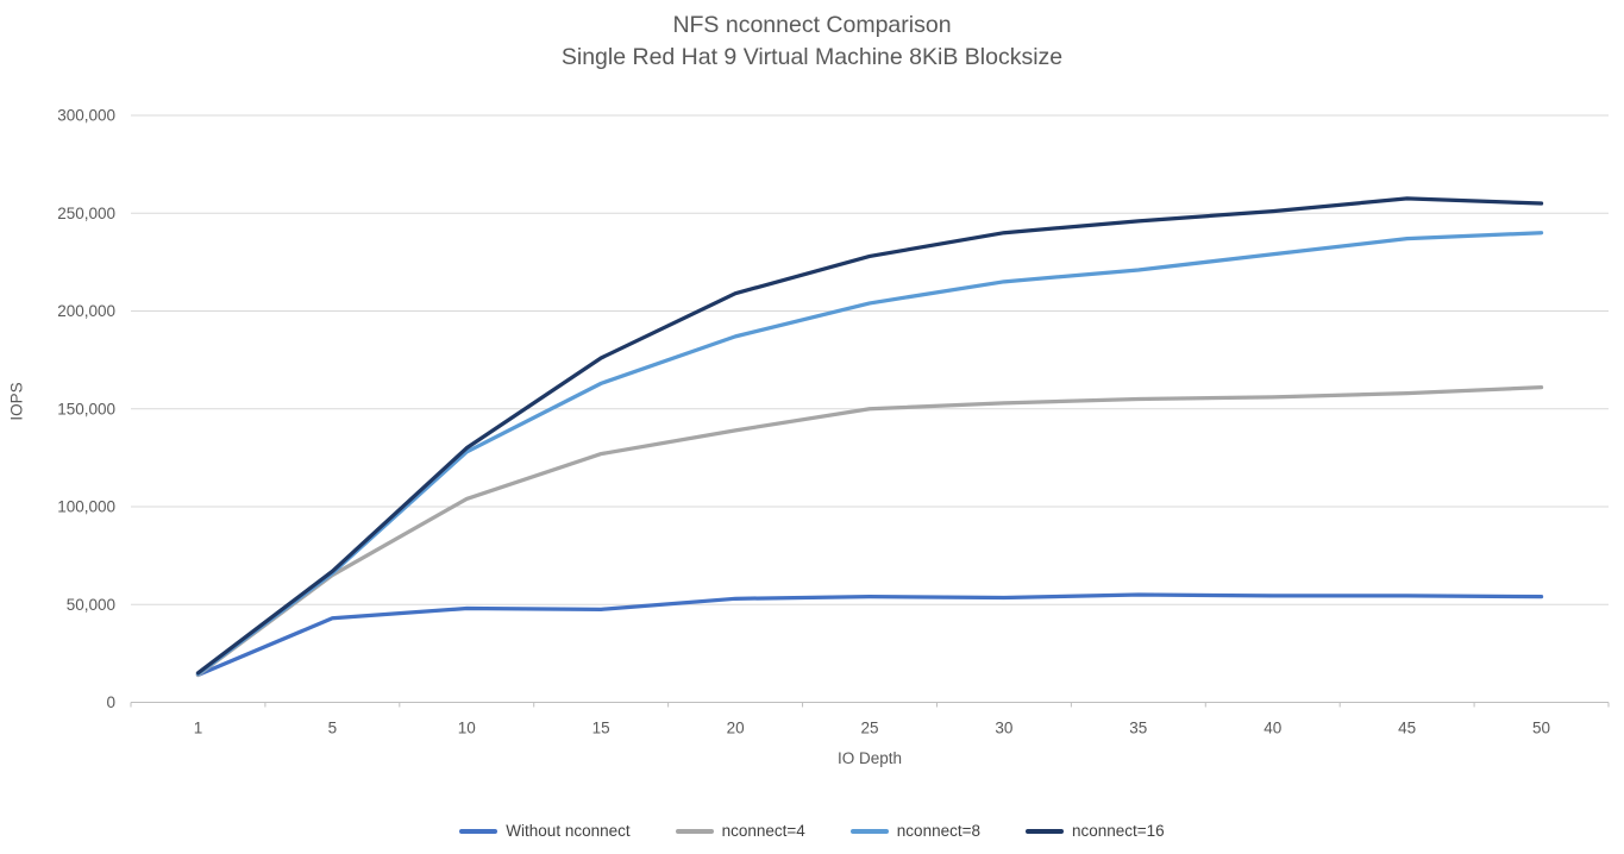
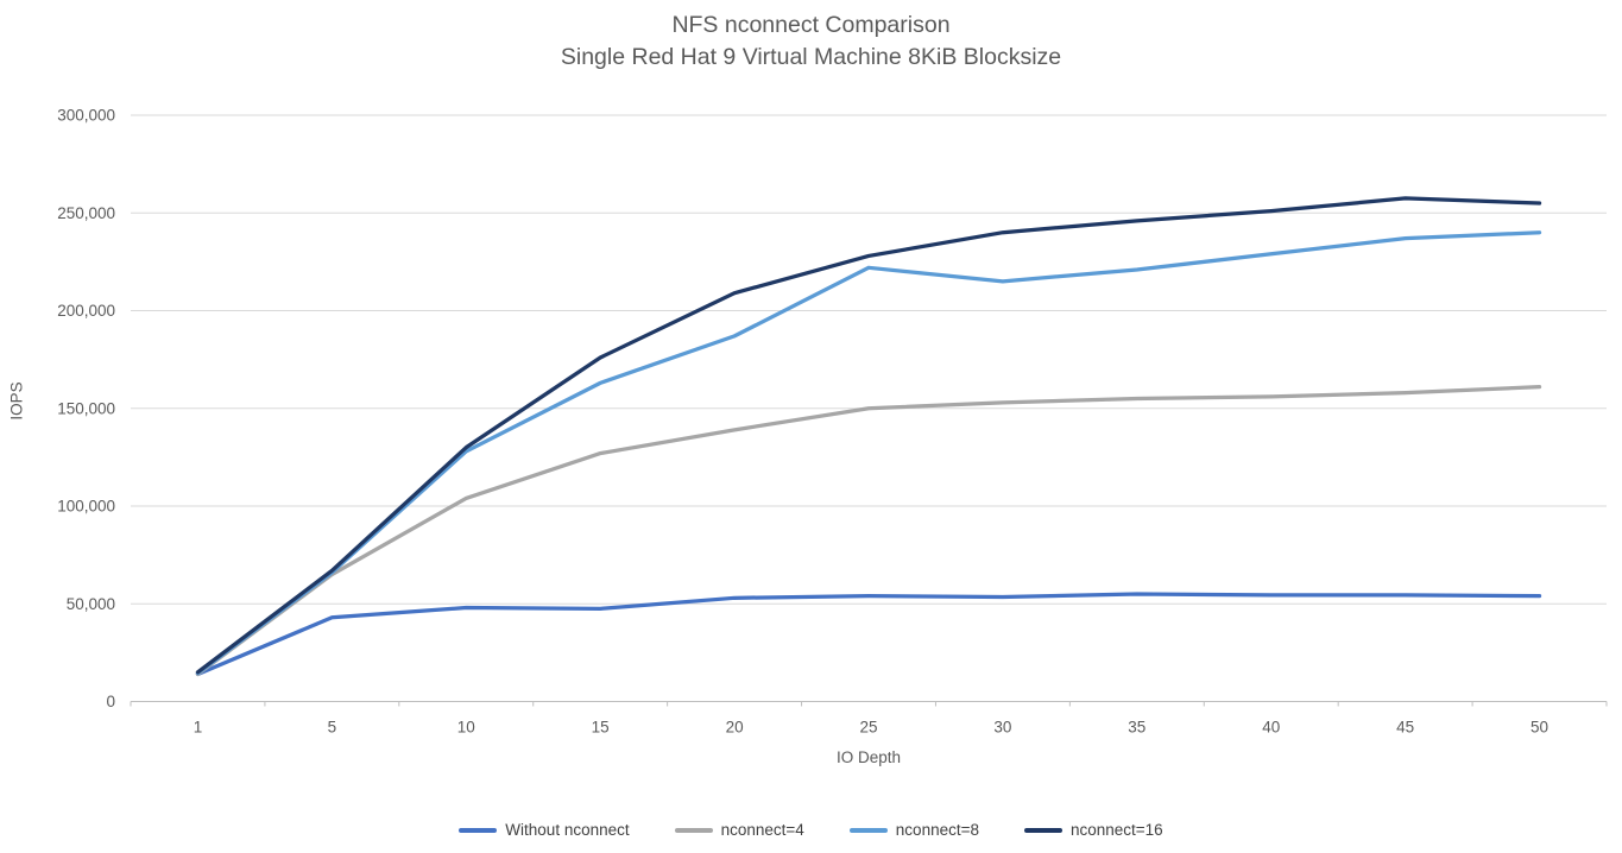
nconnect=8/25: 204000 -> 222000
